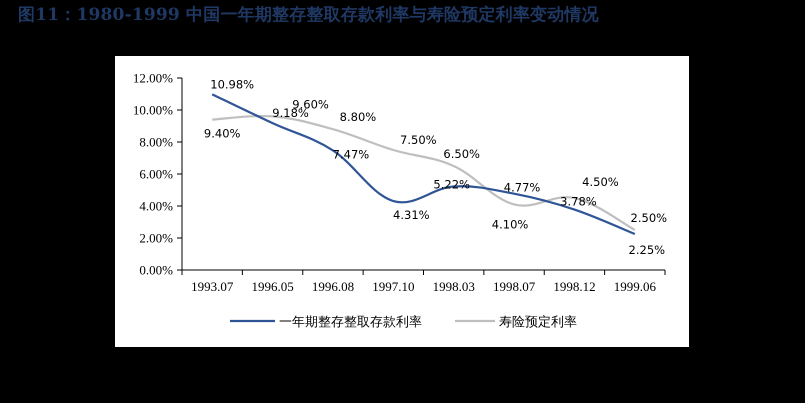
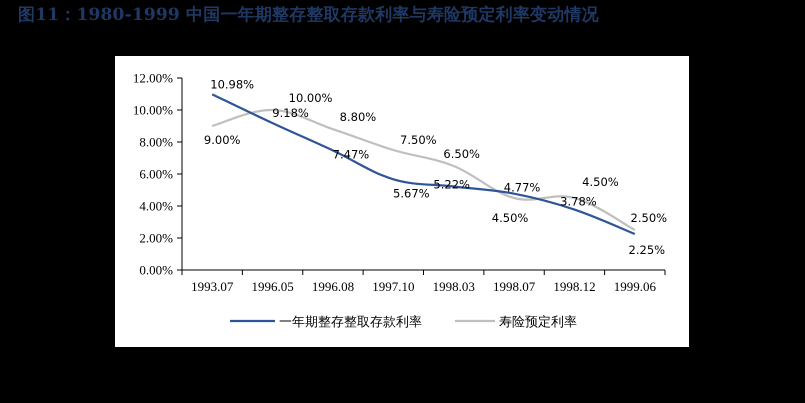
寿险预定利率/1993.07: 9.40% -> 9.00%
寿险预定利率/1996.05: 9.60% -> 10.00%
一年期整存整取存款利率/1997.10: 4.31% -> 5.67%
寿险预定利率/1998.07: 4.10% -> 4.50%
